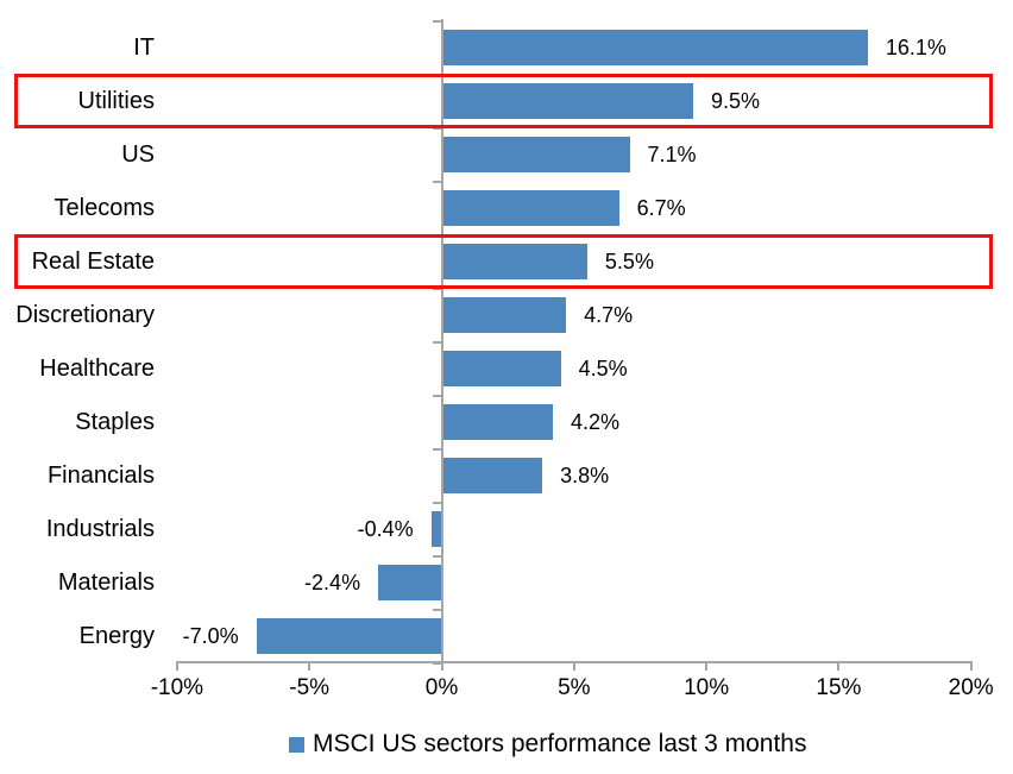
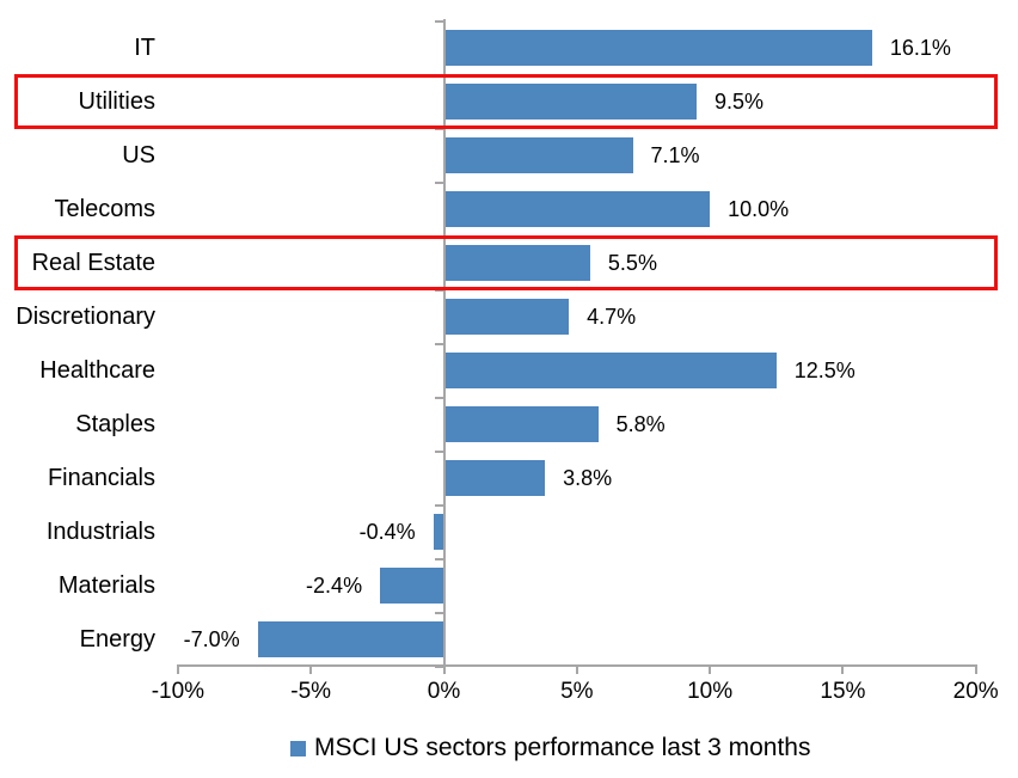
Telecoms: 6.7% -> 10.0%
Healthcare: 4.5% -> 12.5%
Staples: 4.2% -> 5.8%
